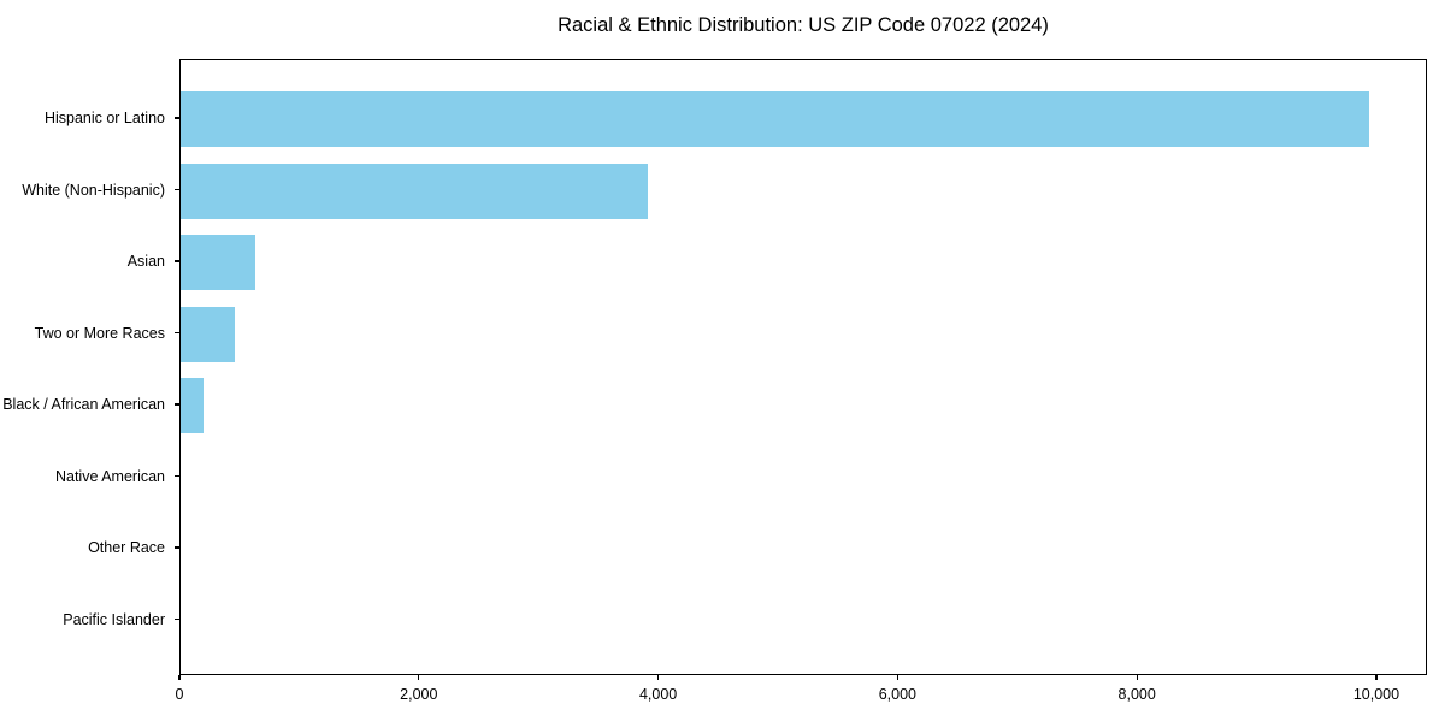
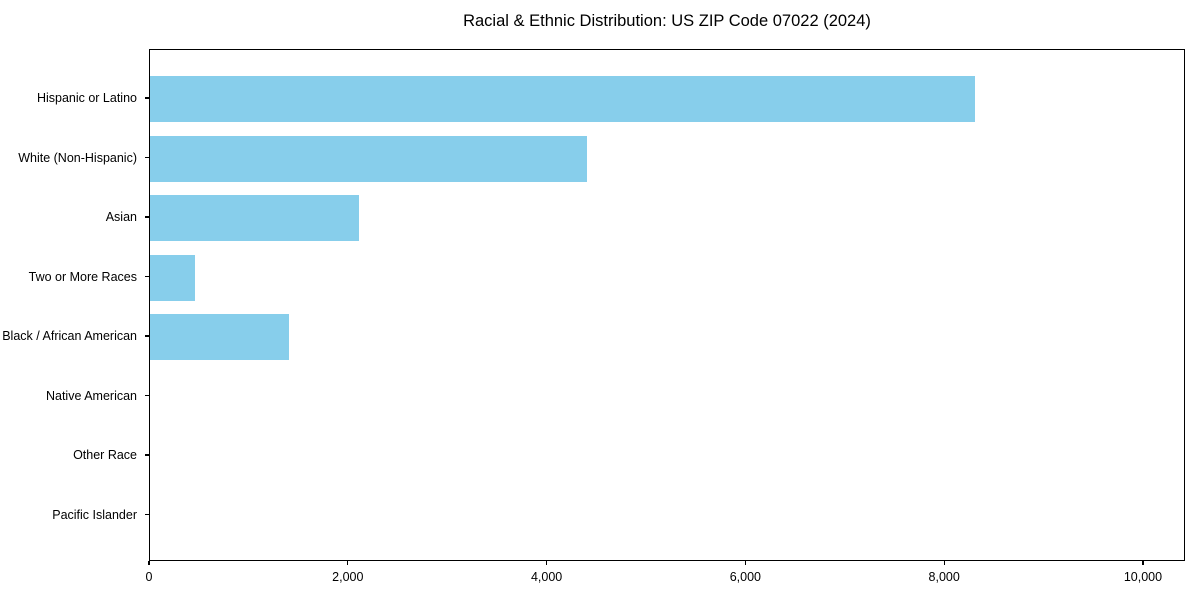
Hispanic or Latino: 9900 -> 8300
White (Non-Hispanic): 3900 -> 4400
Asian: 600 -> 2100
Black / African American: 200 -> 1400
